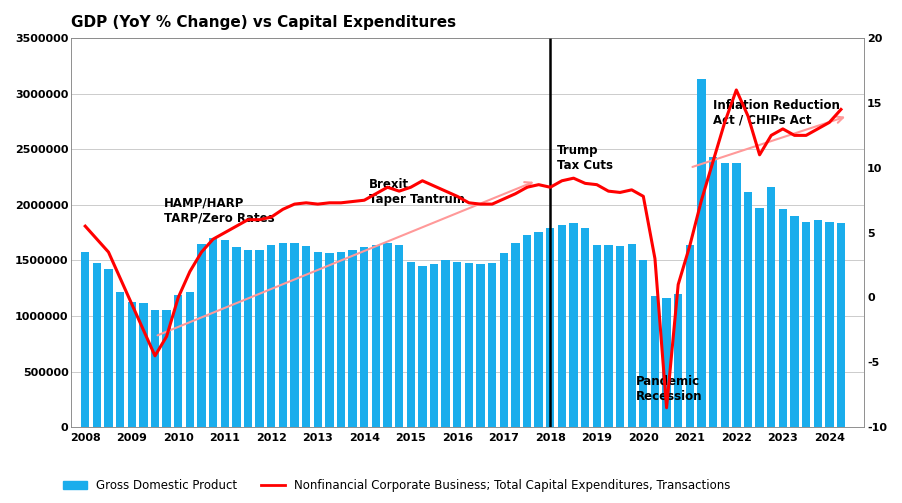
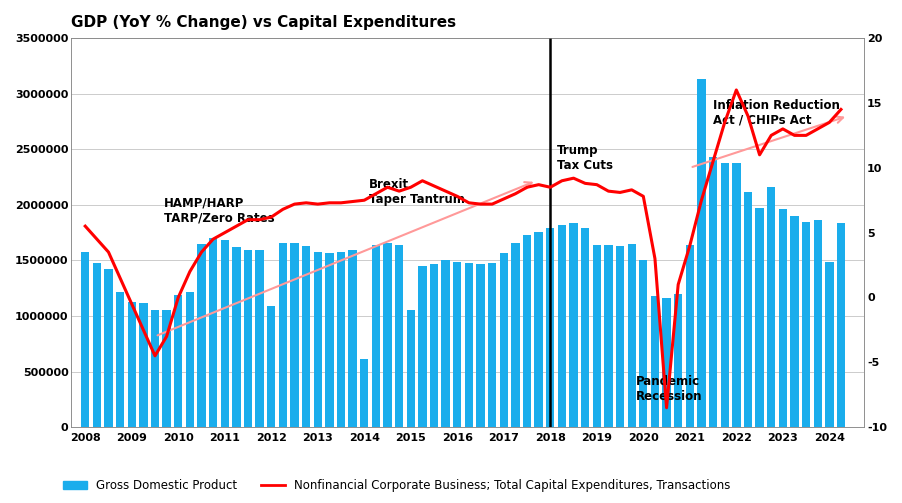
Gross Domestic Product/2012: 1640000 -> 1090000
Gross Domestic Product/2014: 1620000 -> 610000
Gross Domestic Product/2015: 1490000 -> 1050000
Gross Domestic Product/2024: 1850000 -> 1490000
